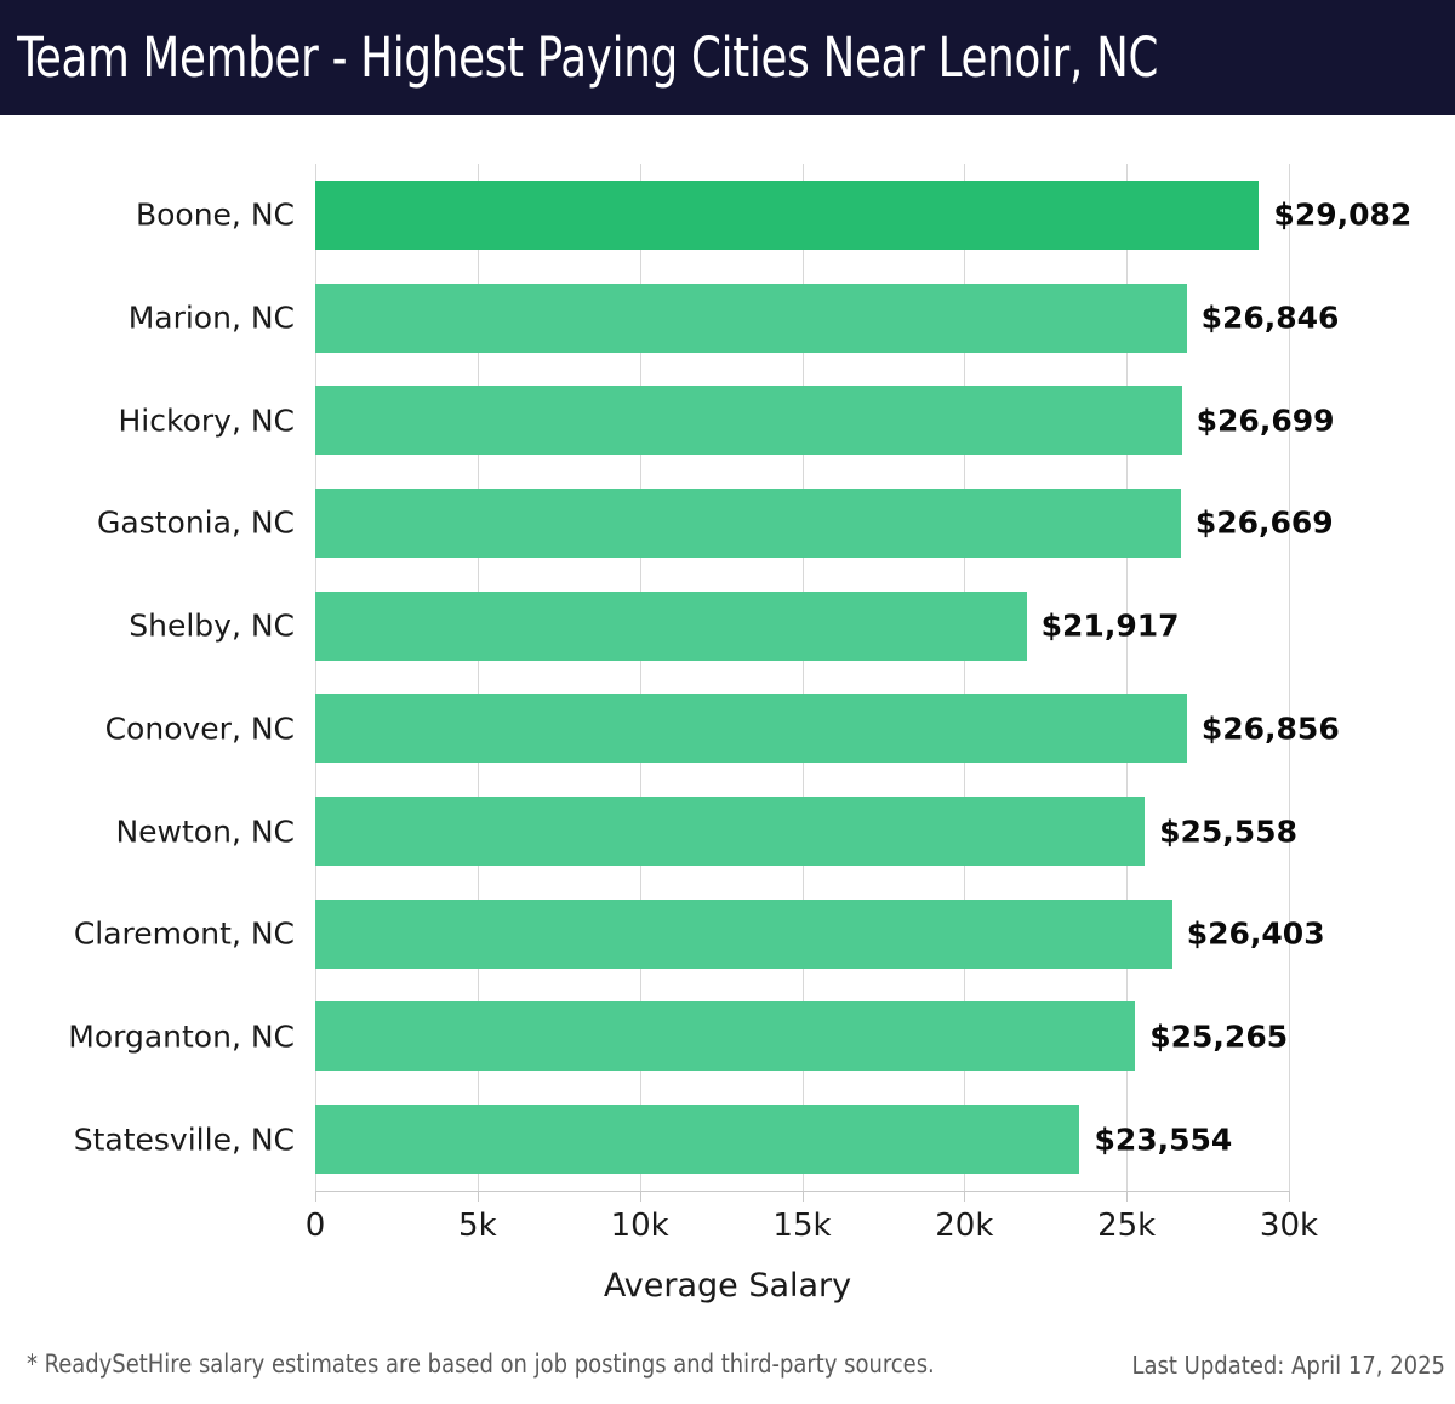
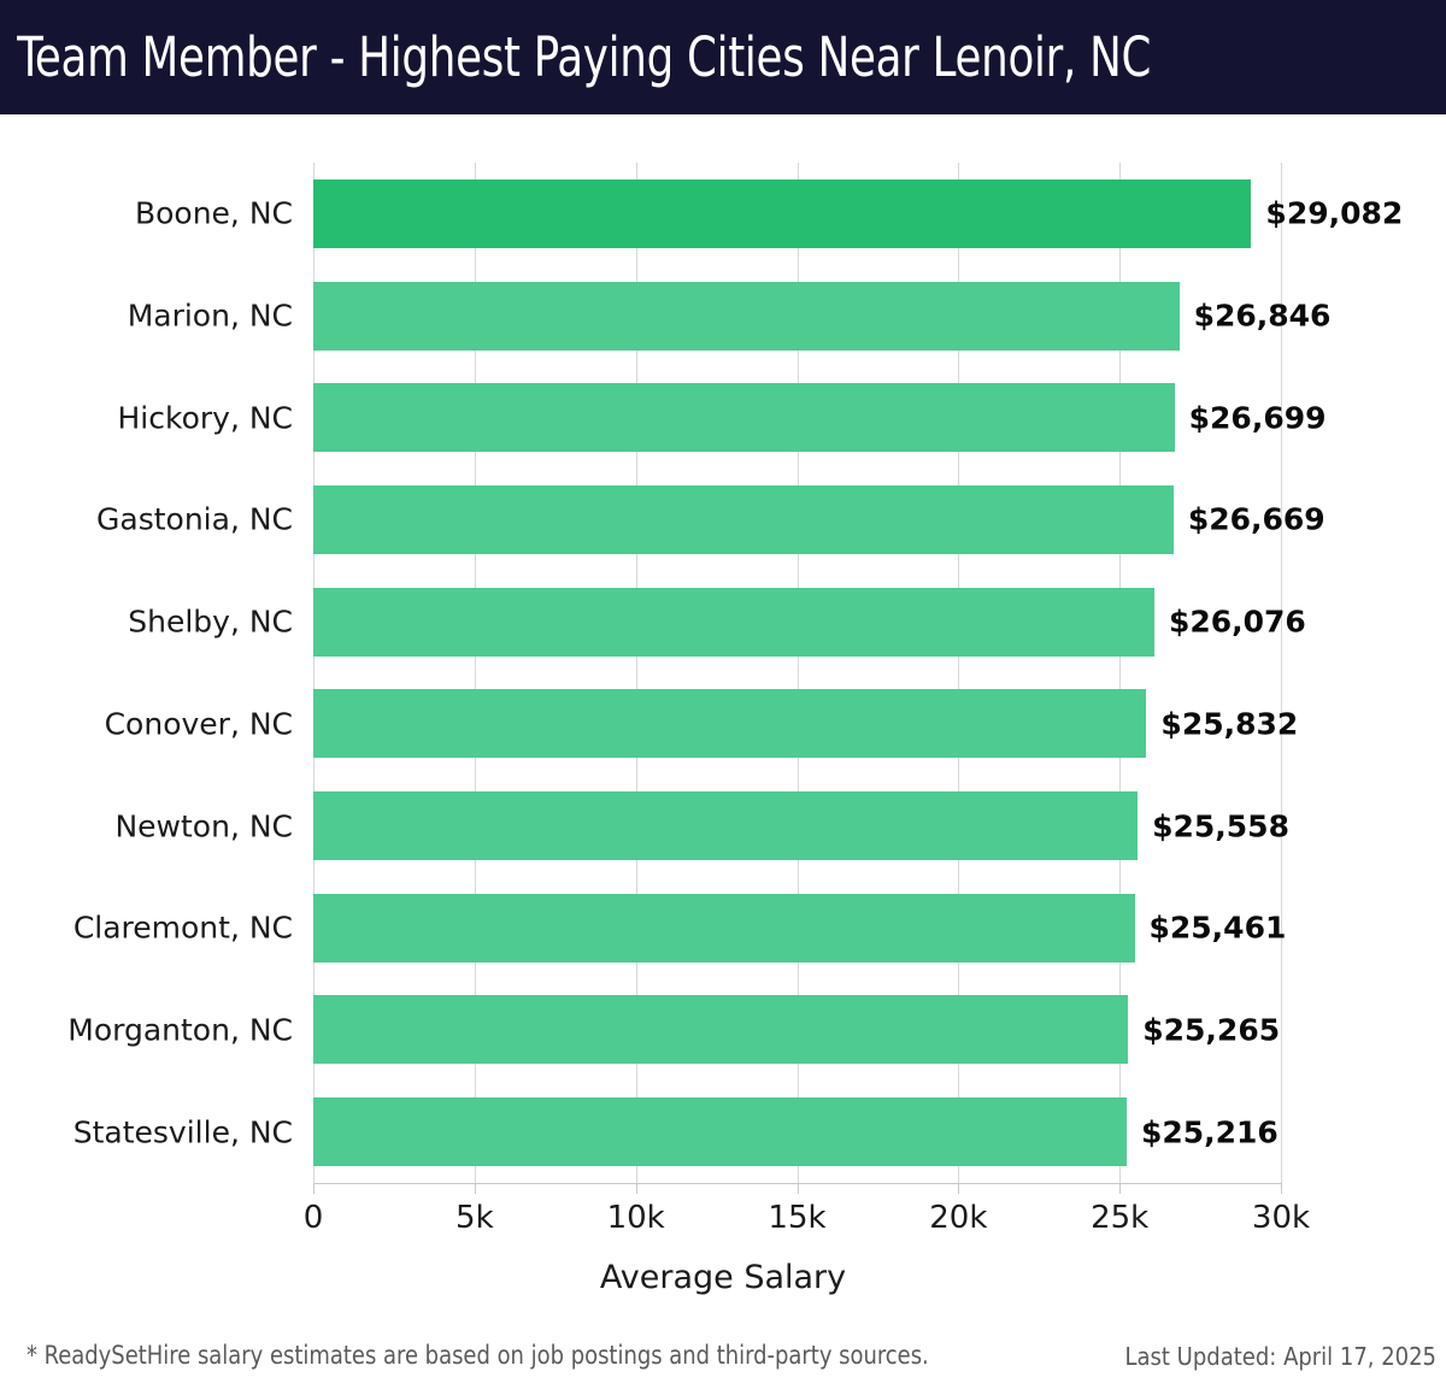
Shelby, NC: $21,917 -> $26,076
Conover, NC: $26,856 -> $25,832
Claremont, NC: $26,403 -> $25,461
Statesville, NC: $23,554 -> $25,216
